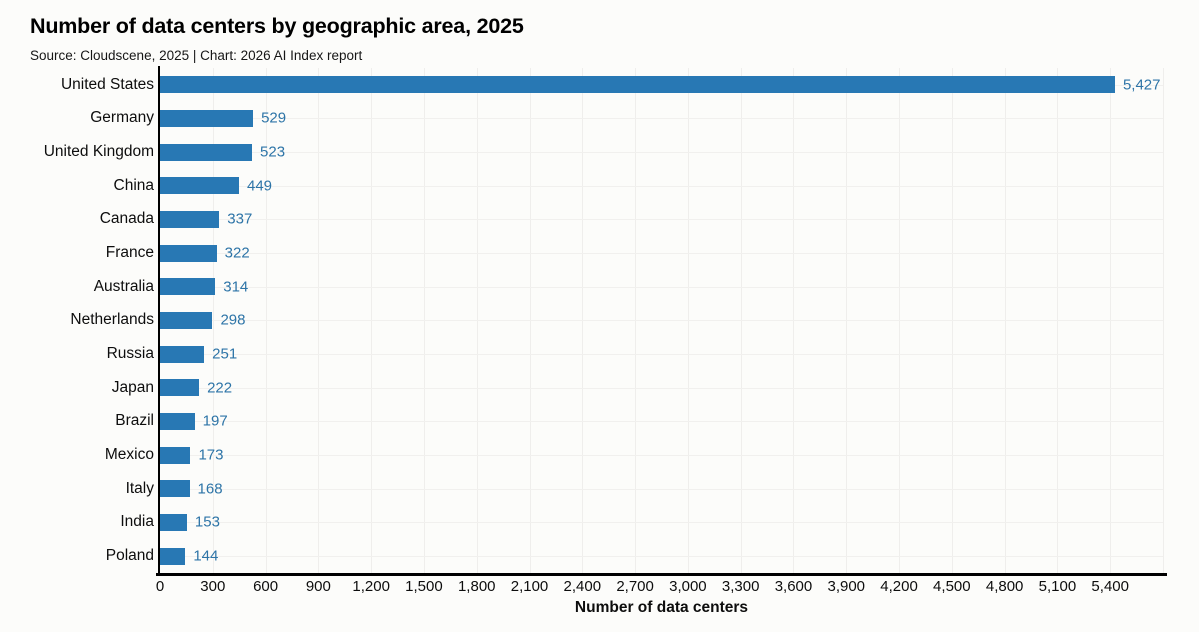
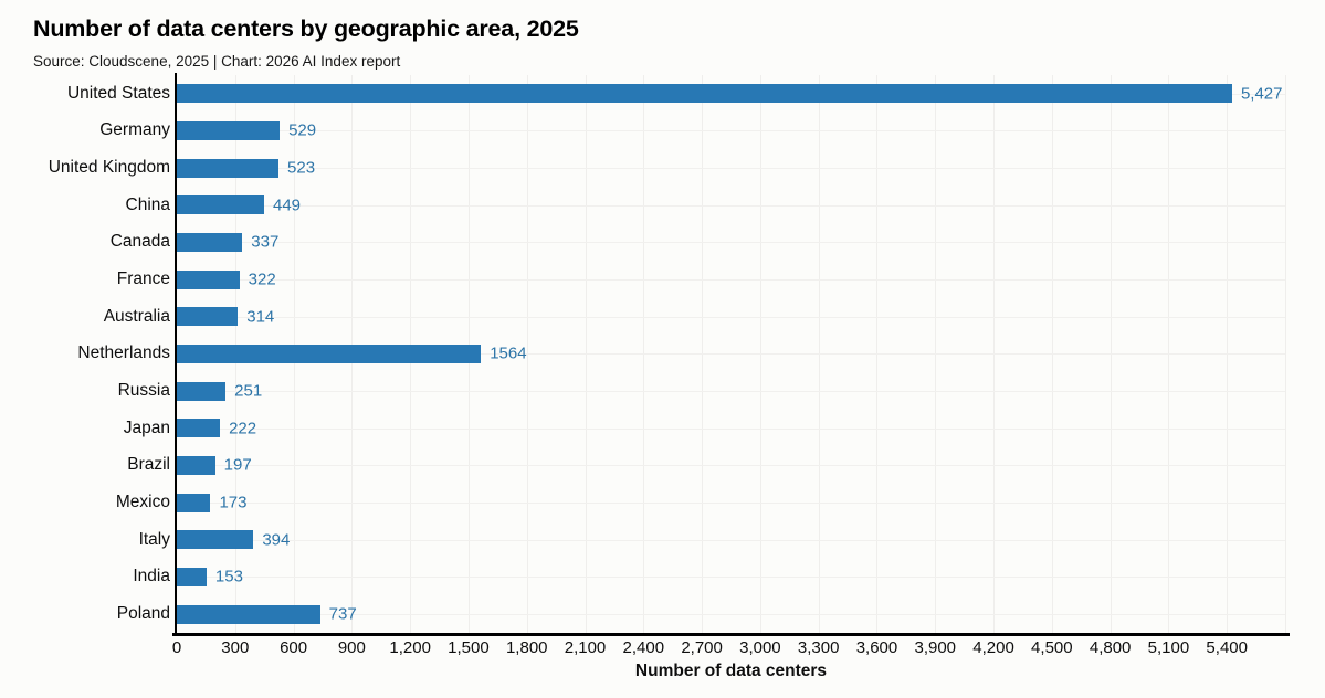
Netherlands: 298 -> 1564
Italy: 168 -> 394
Poland: 144 -> 737
